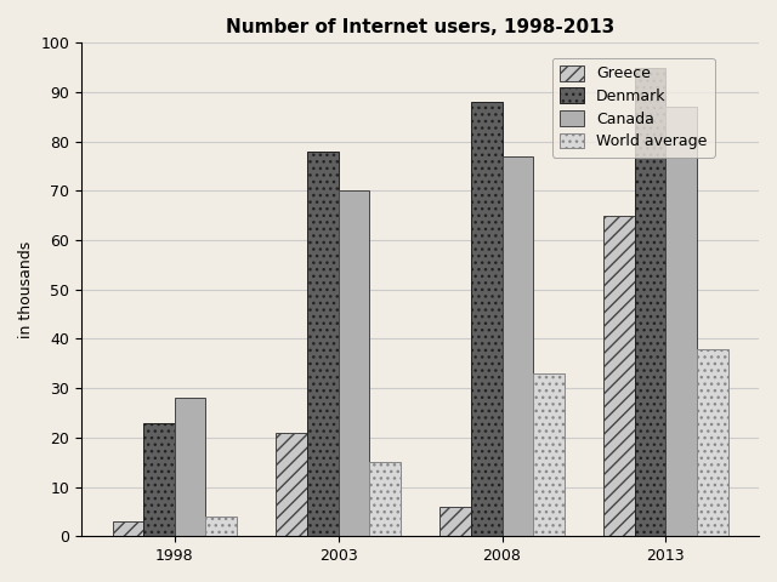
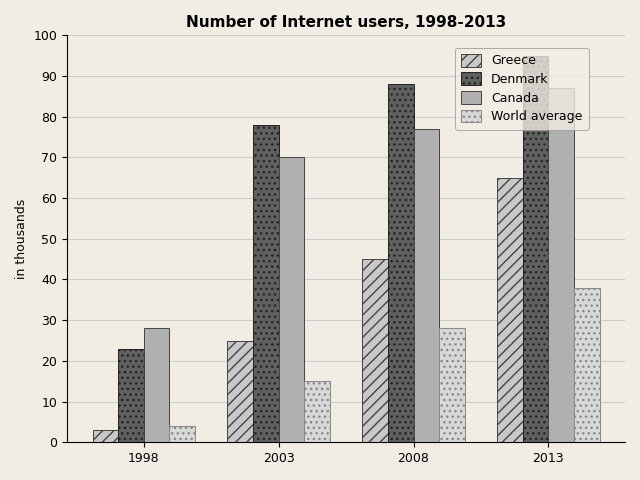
Greece/2003: 21 -> 25
Greece/2008: 6 -> 45
World average/2008: 33 -> 28
